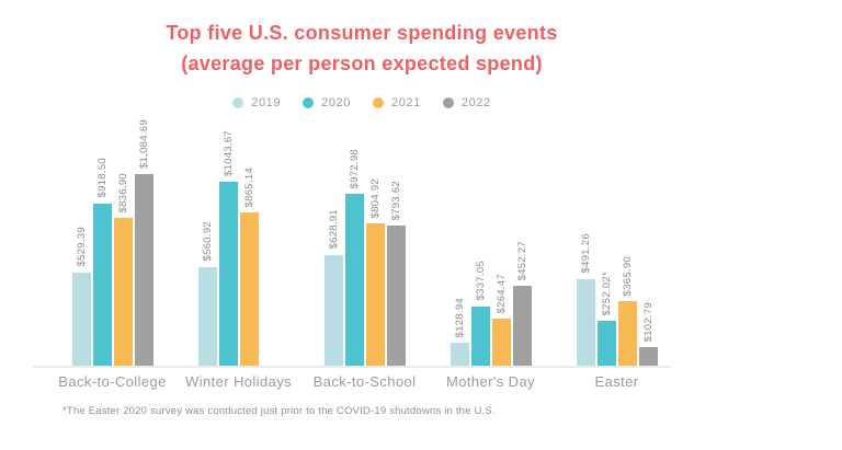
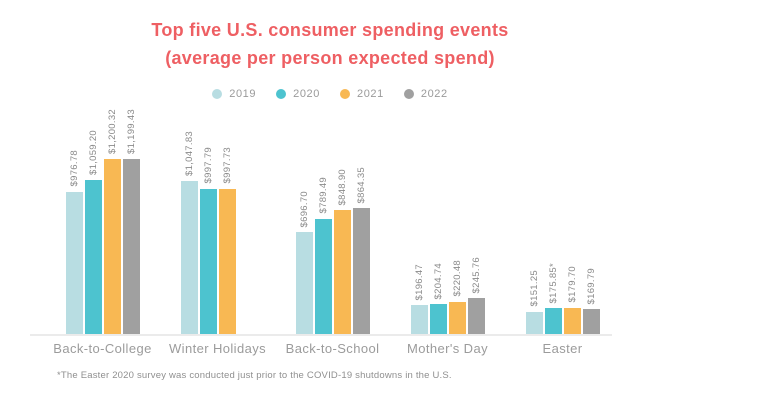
2019/Back-to-College: $529.39 -> $976.78
2020/Back-to-College: $918.50 -> $1,059.20
2021/Back-to-College: $836.90 -> $1,200.32
2022/Back-to-College: $1,084.69 -> $1,199.43
2019/Winter Holidays: $560.92 -> $1,047.83
2020/Winter Holidays: $1043.67 -> $997.79
2021/Winter Holidays: $865.14 -> $997.73
2019/Back-to-School: $628.91 -> $696.70
2020/Back-to-School: $972.98 -> $789.49
2021/Back-to-School: $804.92 -> $848.90
2022/Back-to-School: $793.62 -> $864.35
2019/Mother's Day: $128.94 -> $196.47
2020/Mother's Day: $337.05 -> $204.74
2021/Mother's Day: $264.47 -> $220.48
2022/Mother's Day: $452.27 -> $245.76
2019/Easter: $491.26 -> $151.25
2020/Easter: 252.02 -> 175.85
2021/Easter: $365.90 -> $179.70
2022/Easter: $102.79 -> $169.79
